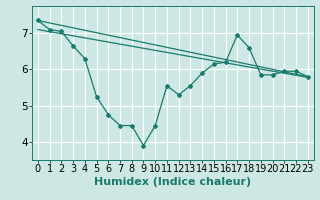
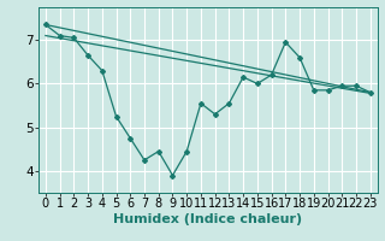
7: 4.45 -> 4.25
14: 5.90 -> 6.15
15: 6.15 -> 6.00
